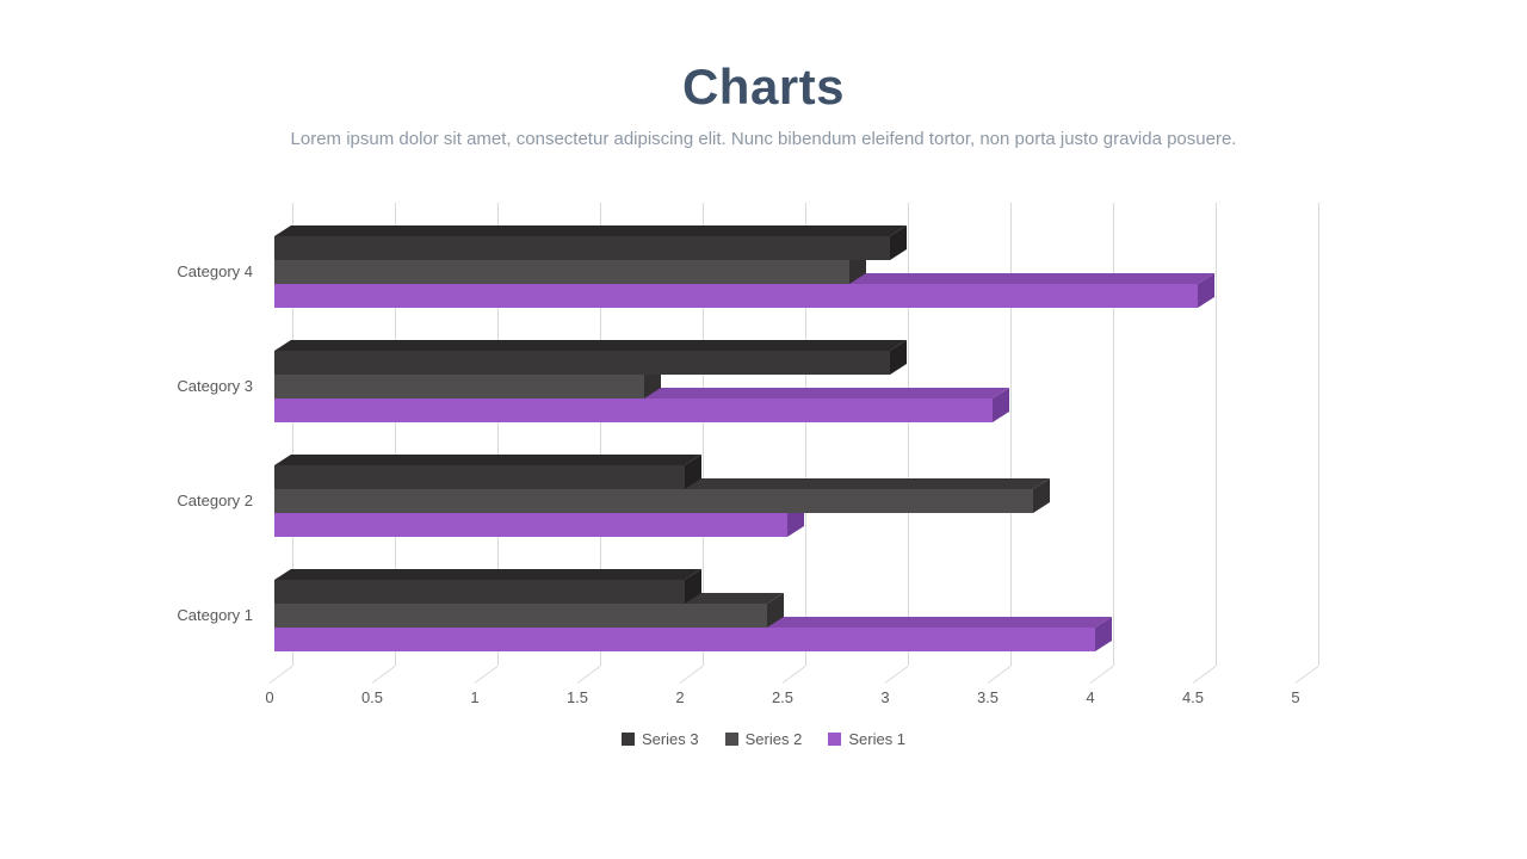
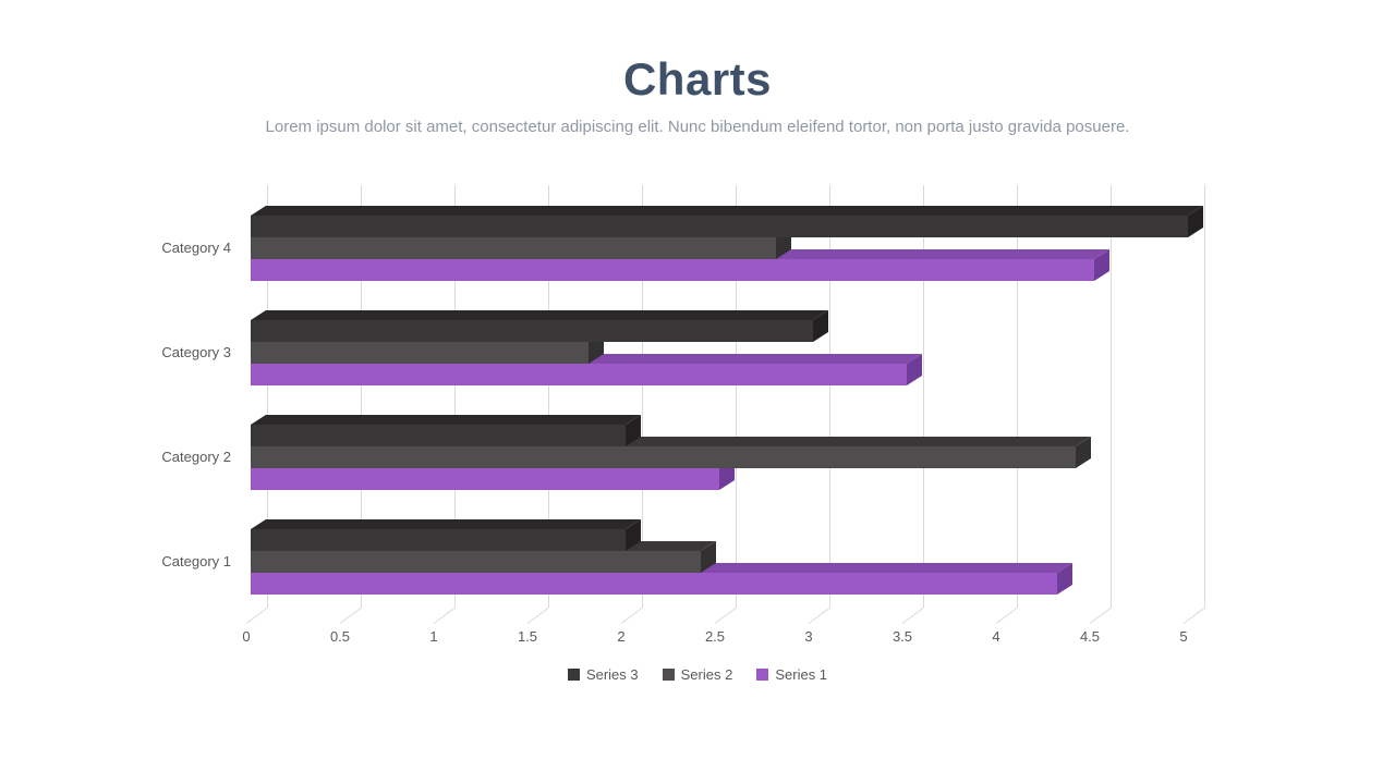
Series 1/Category 1: 4.0 -> 4.3
Series 2/Category 2: 3.7 -> 4.4
Series 3/Category 4: 3 -> 5
